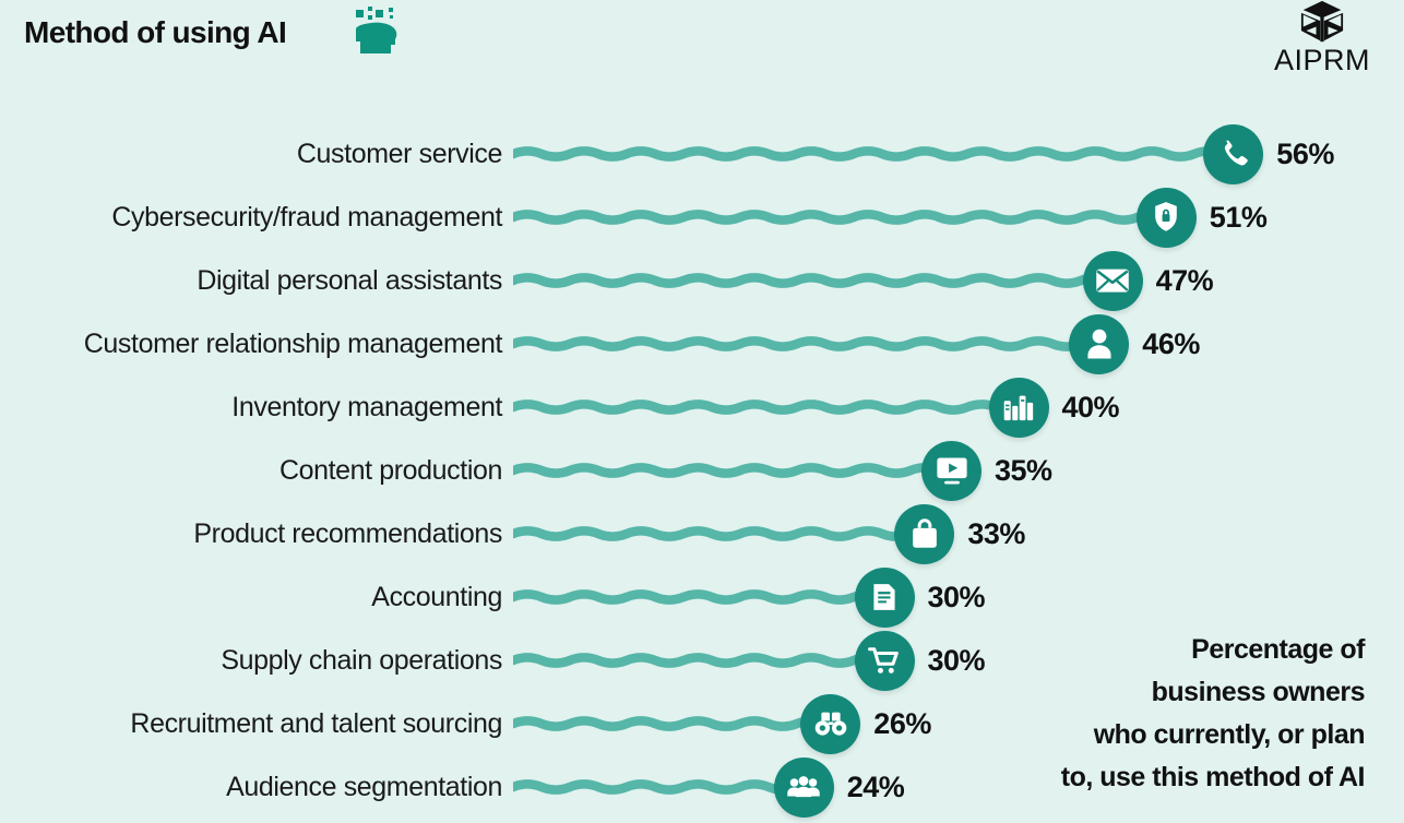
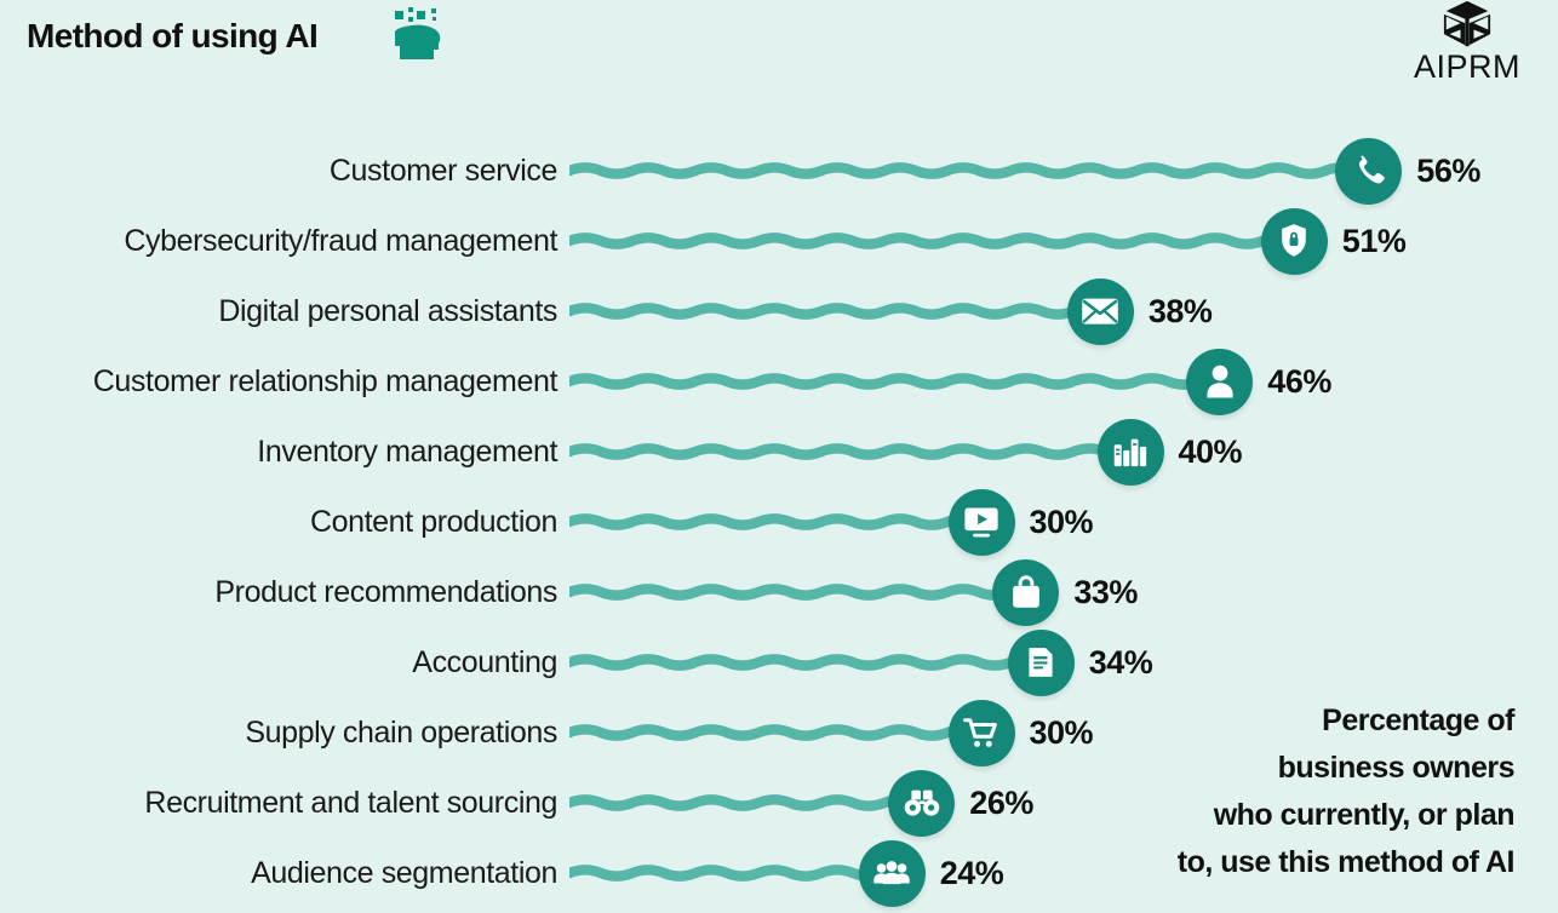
Digital personal assistants: 47% -> 38%
Content production: 35% -> 30%
Accounting: 30% -> 34%
